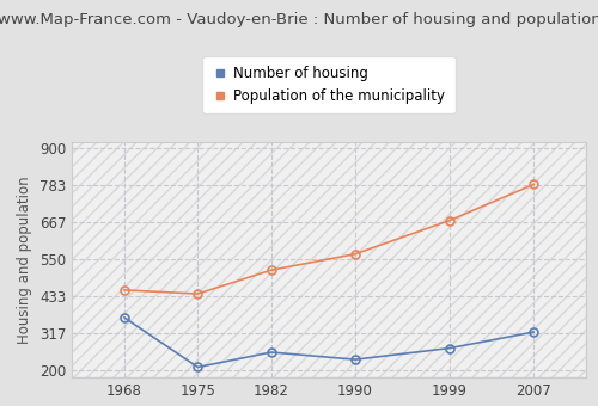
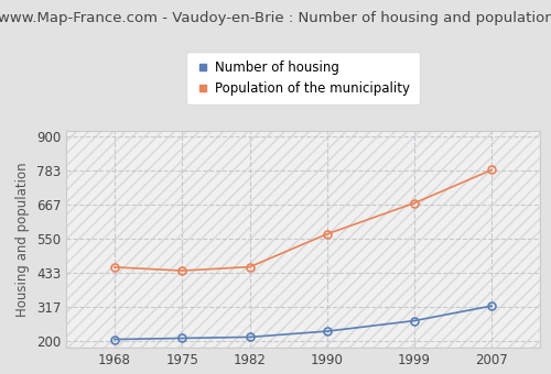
Number of housing/1968: 365 -> 204
Number of housing/1982: 255 -> 212
Population of the municipality/1982: 515 -> 453
